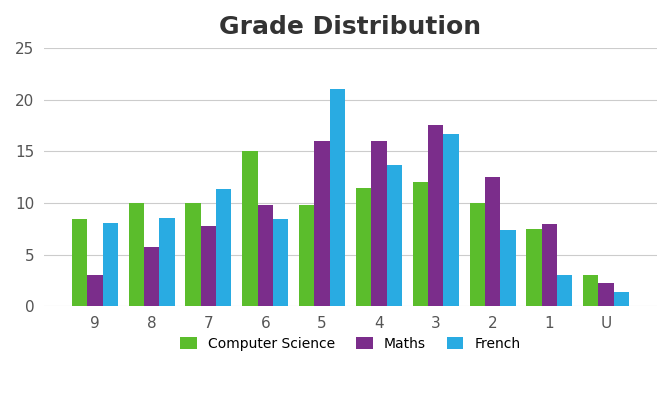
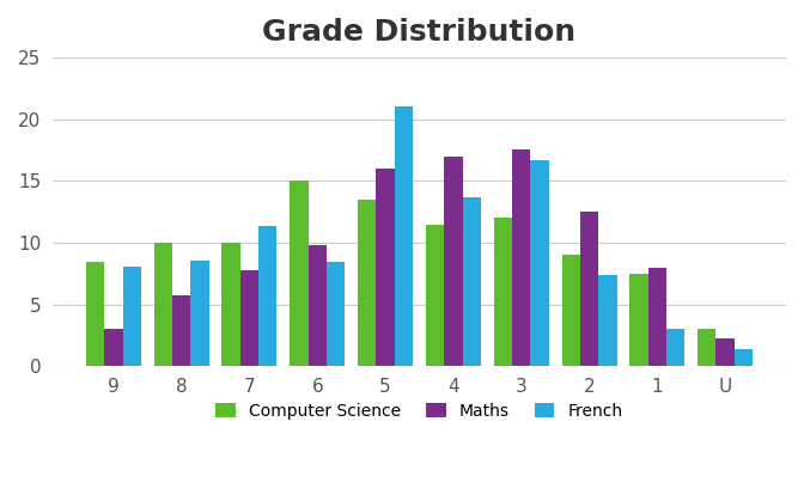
Computer Science/5: 9.8 -> 13.5
Maths/4: 16.0 -> 17.0
Computer Science/2: 10.0 -> 9.0
